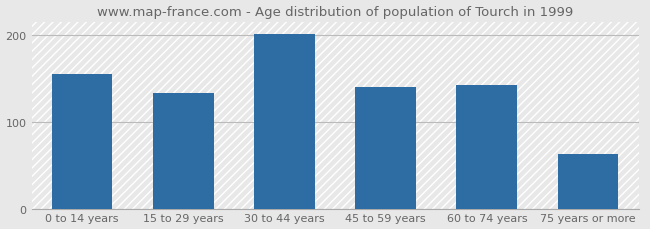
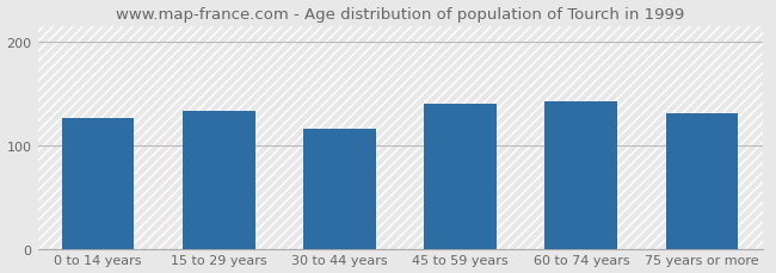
0 to 14 years: 155 -> 126
30 to 44 years: 201 -> 116
75 years or more: 63 -> 130
